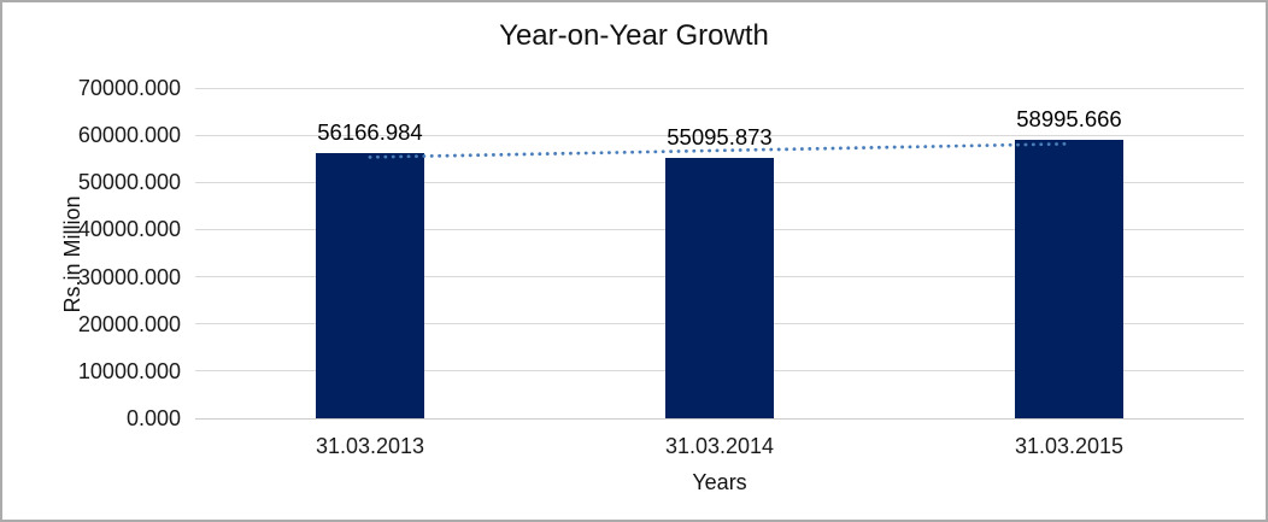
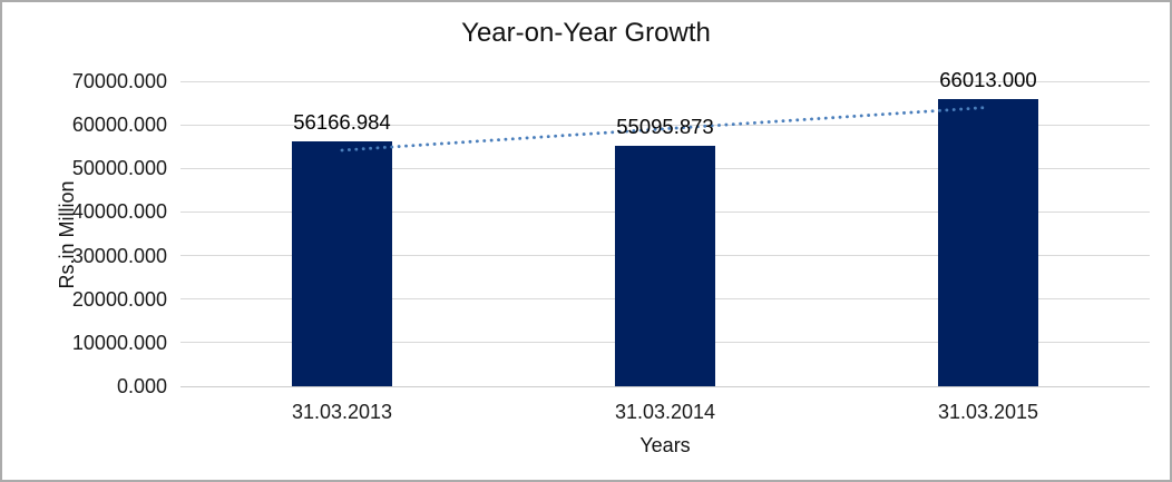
31.03.2015: 58995.666 -> 66013.000
